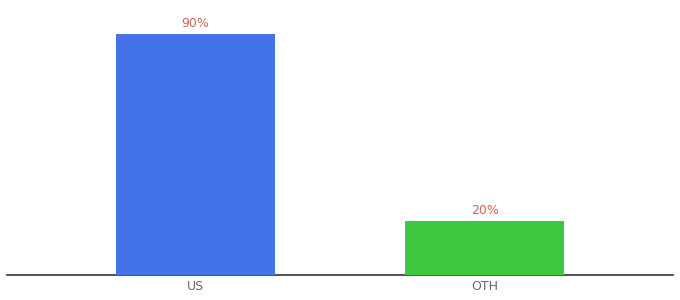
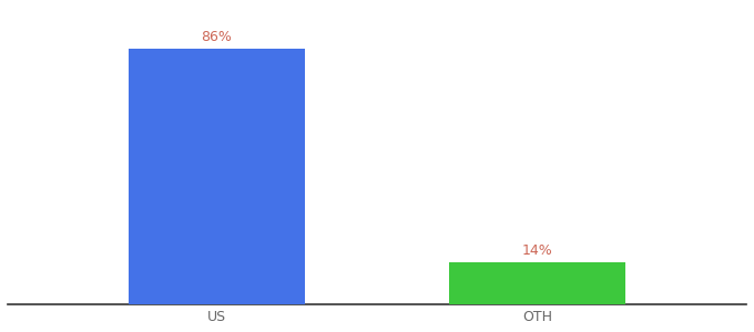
US: 90% -> 86%
OTH: 20% -> 14%
